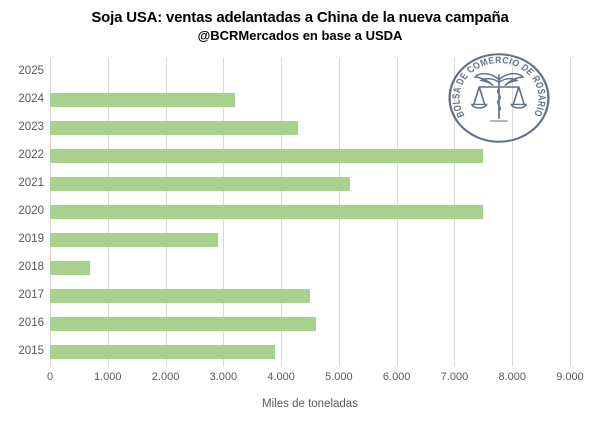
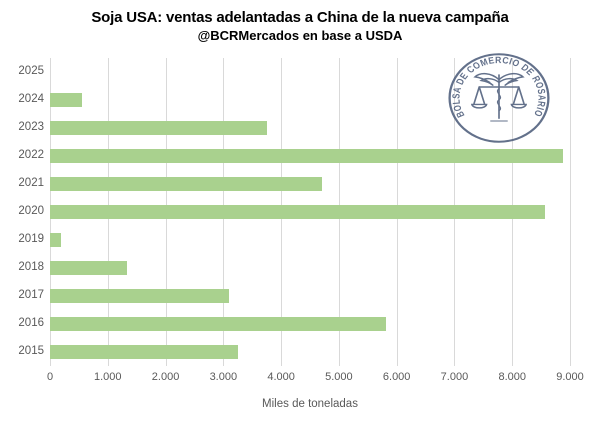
2024: 3200 -> 600
2023: 4300 -> 3800
2022: 7500 -> 8900
2021: 5200 -> 4700
2020: 7500 -> 8600
2019: 2900 -> 200
2018: 700 -> 1300
2017: 4500 -> 3100
2016: 4600 -> 5800
2015: 3900 -> 3200
